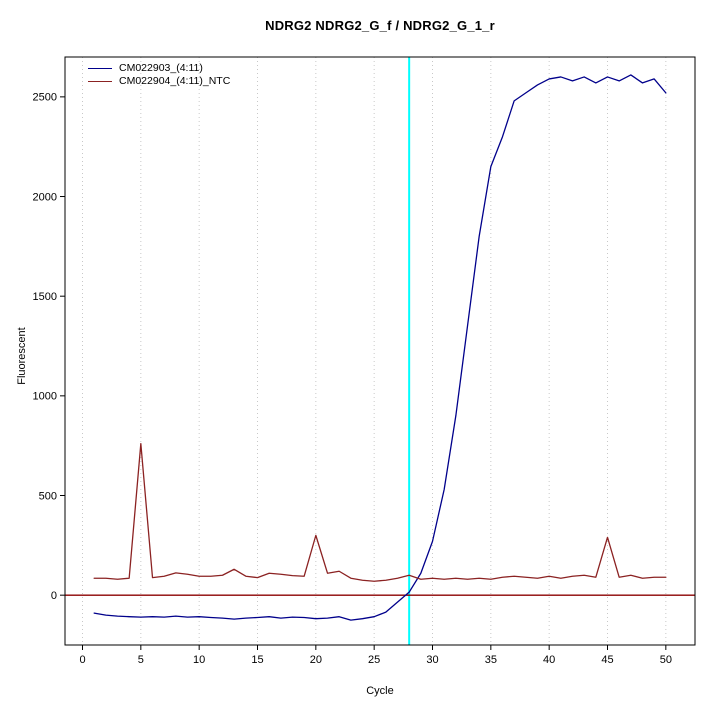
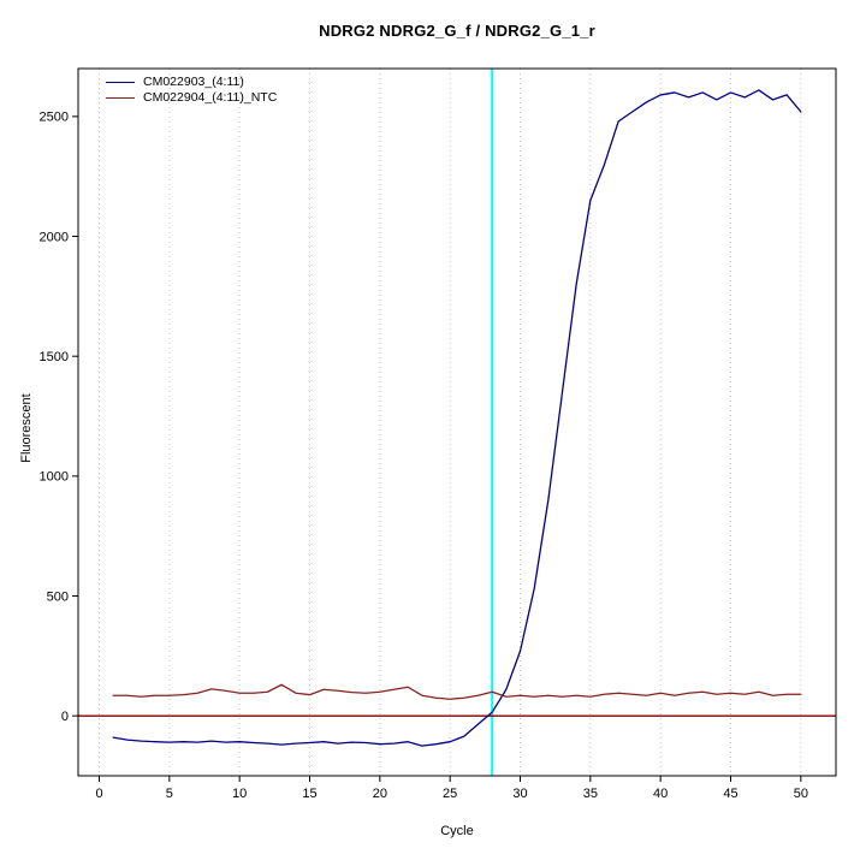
CM022904_(4:11)_NTC/5: 760 -> 80
CM022904_(4:11)_NTC/20: 300 -> 100
CM022904_(4:11)_NTC/45: 290 -> 100
